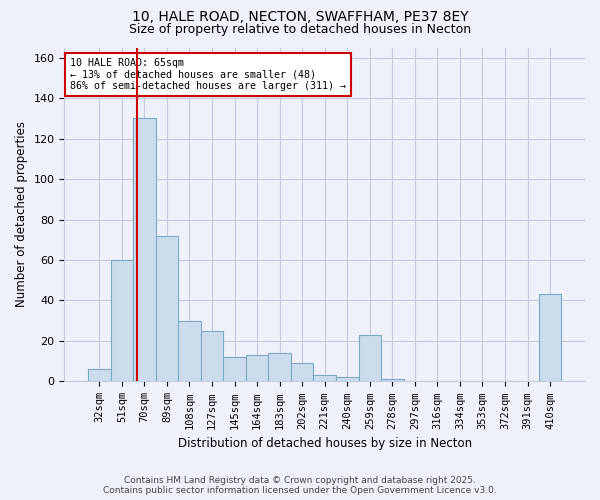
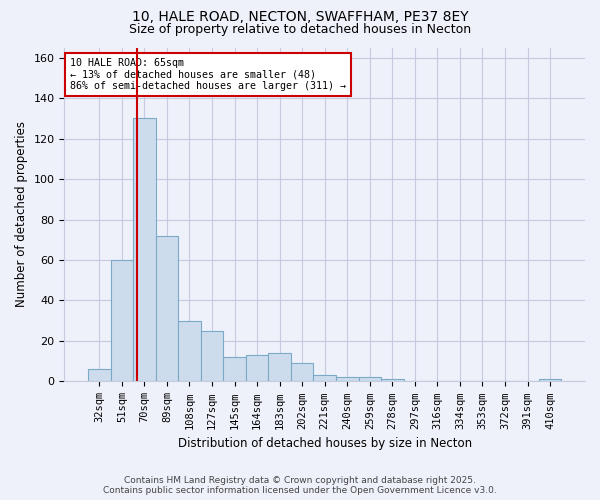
259sqm: 23 -> 2
410sqm: 43 -> 1
